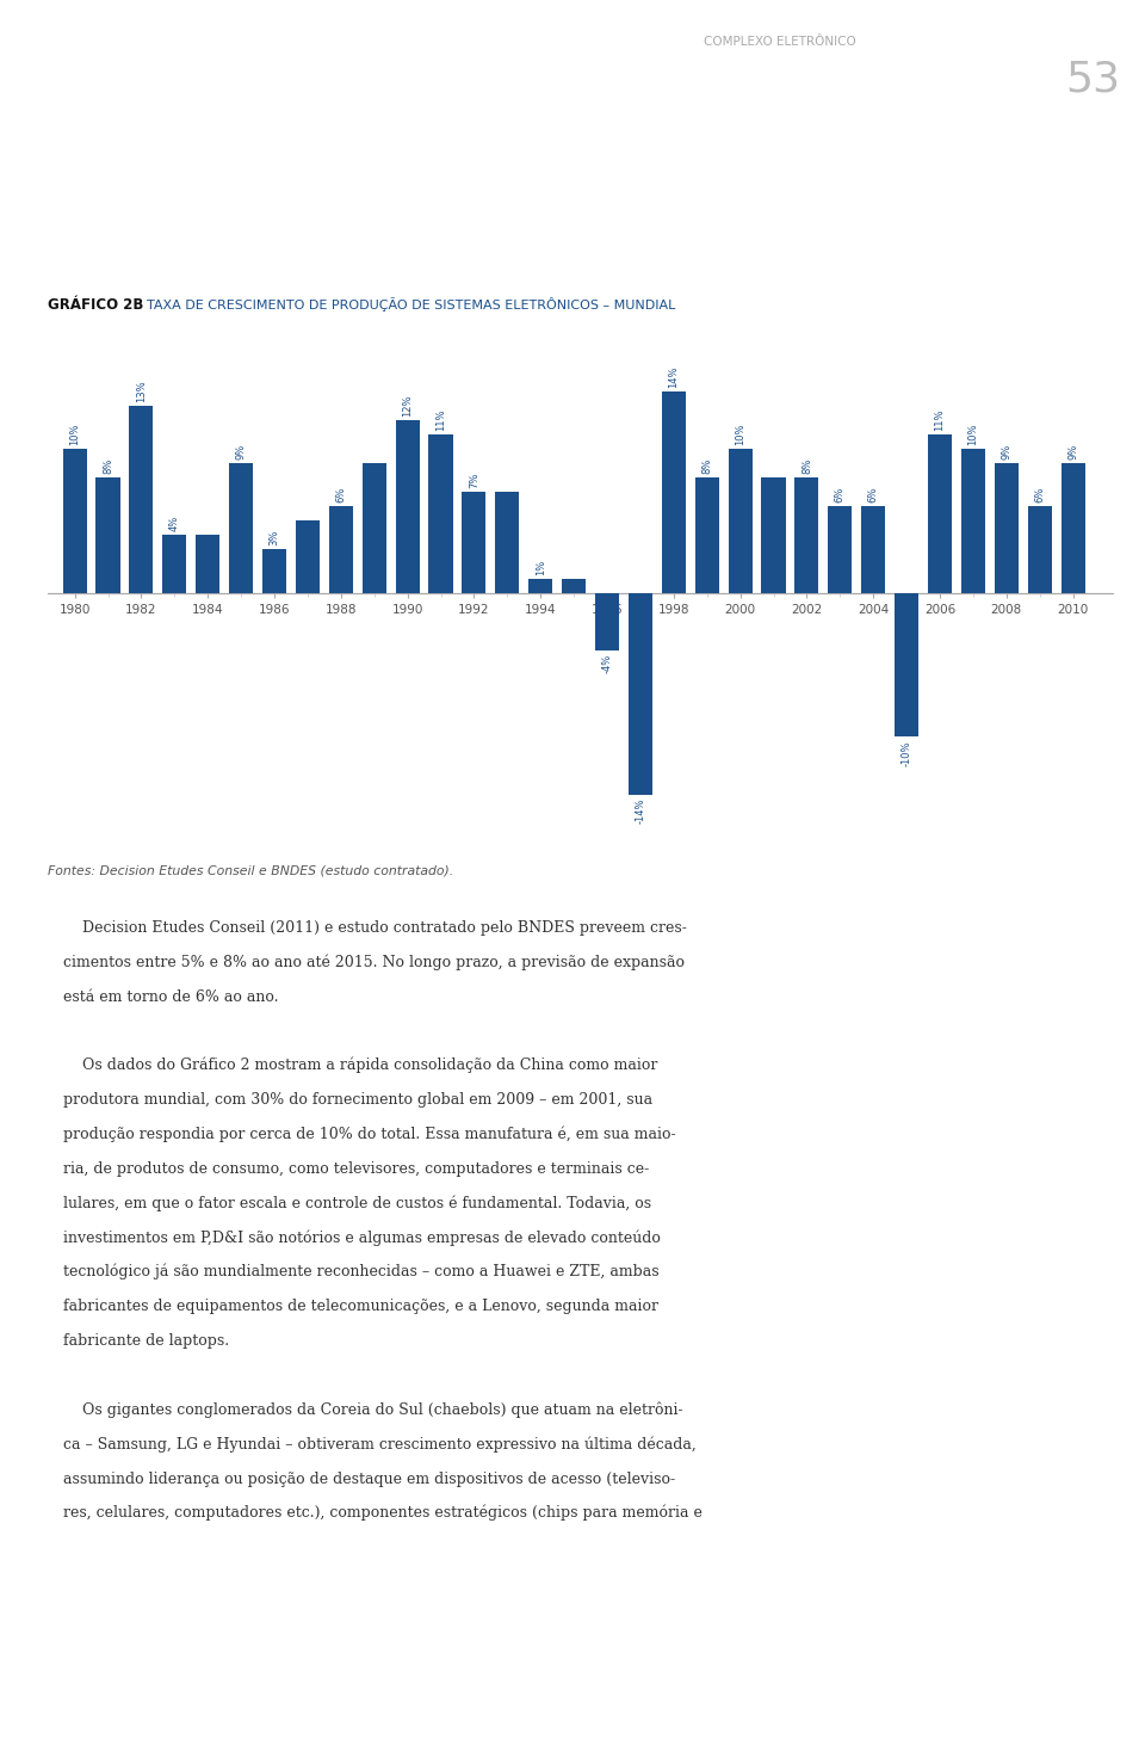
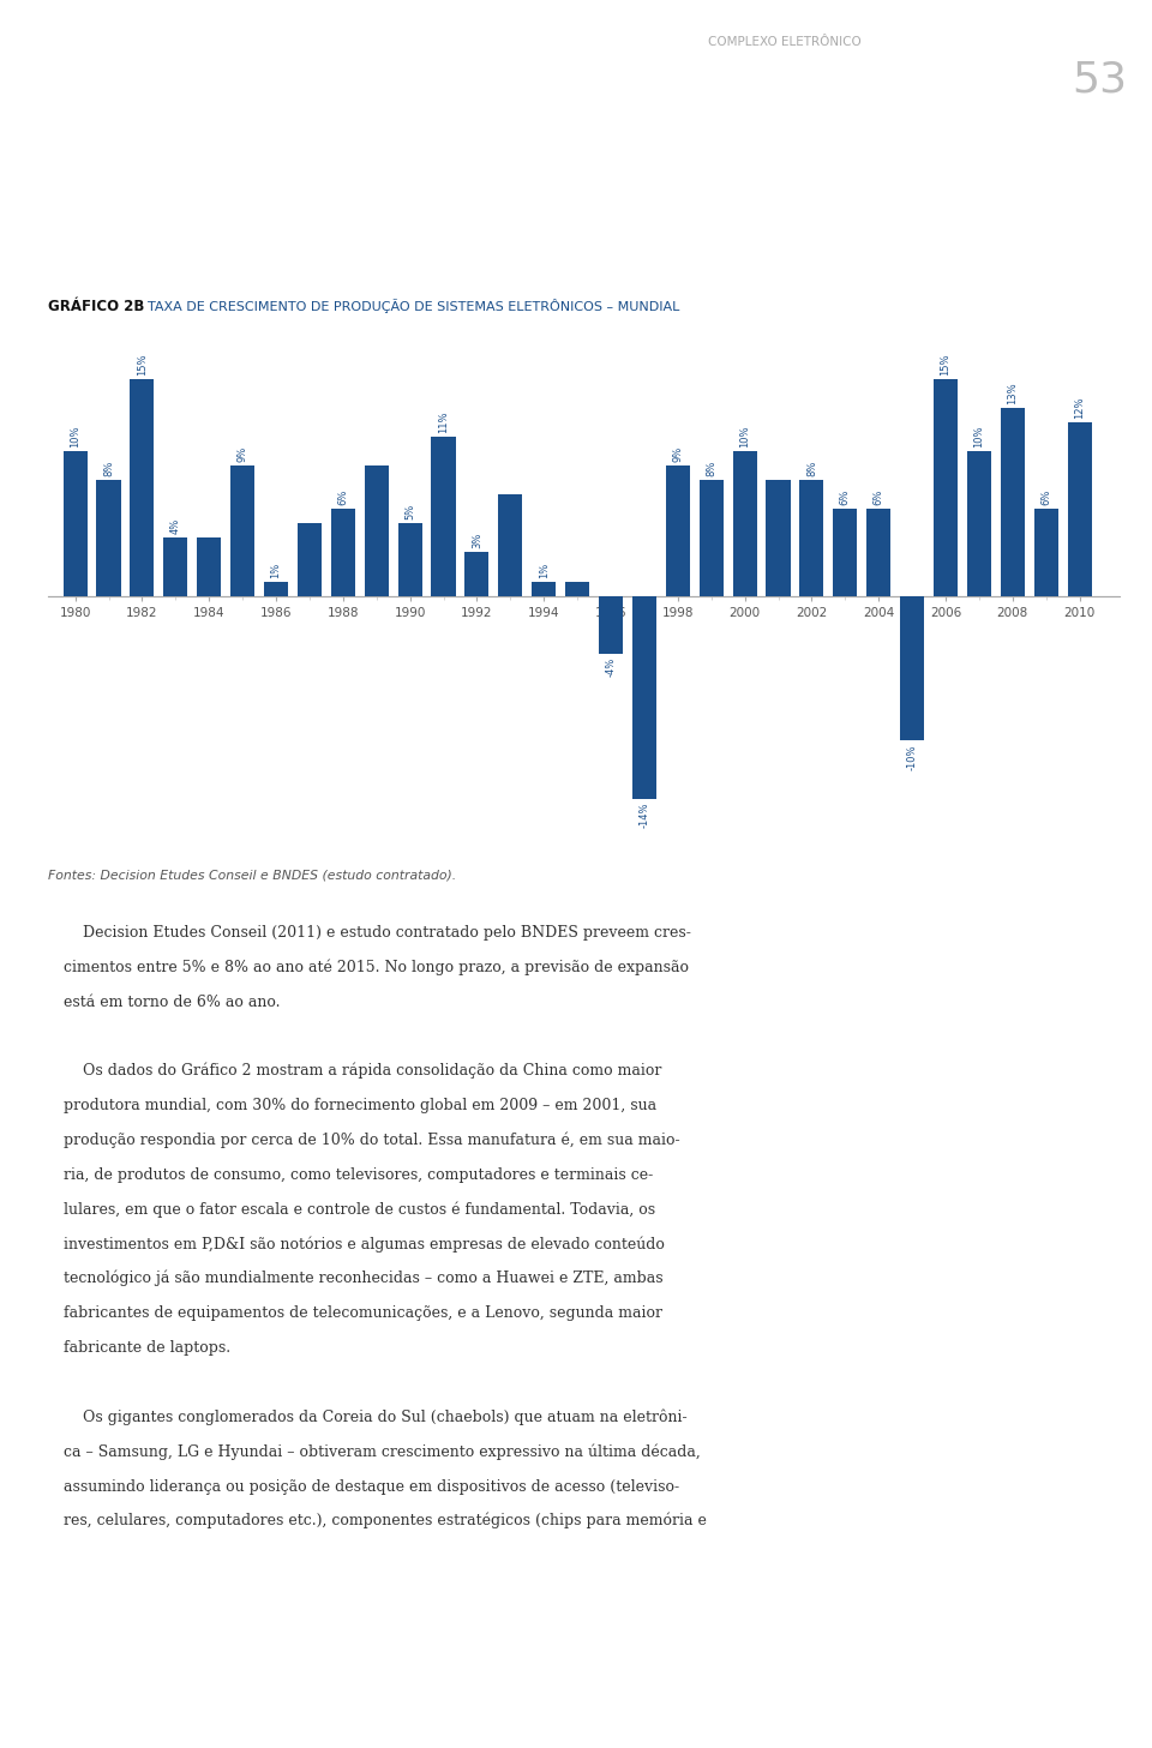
1982: 13% -> 15%
1986: 3% -> 1%
1990: 12% -> 5%
1992: 7% -> 3%
1998: 14% -> 9%
2006: 11% -> 15%
2008: 9% -> 13%
2010: 9% -> 12%
